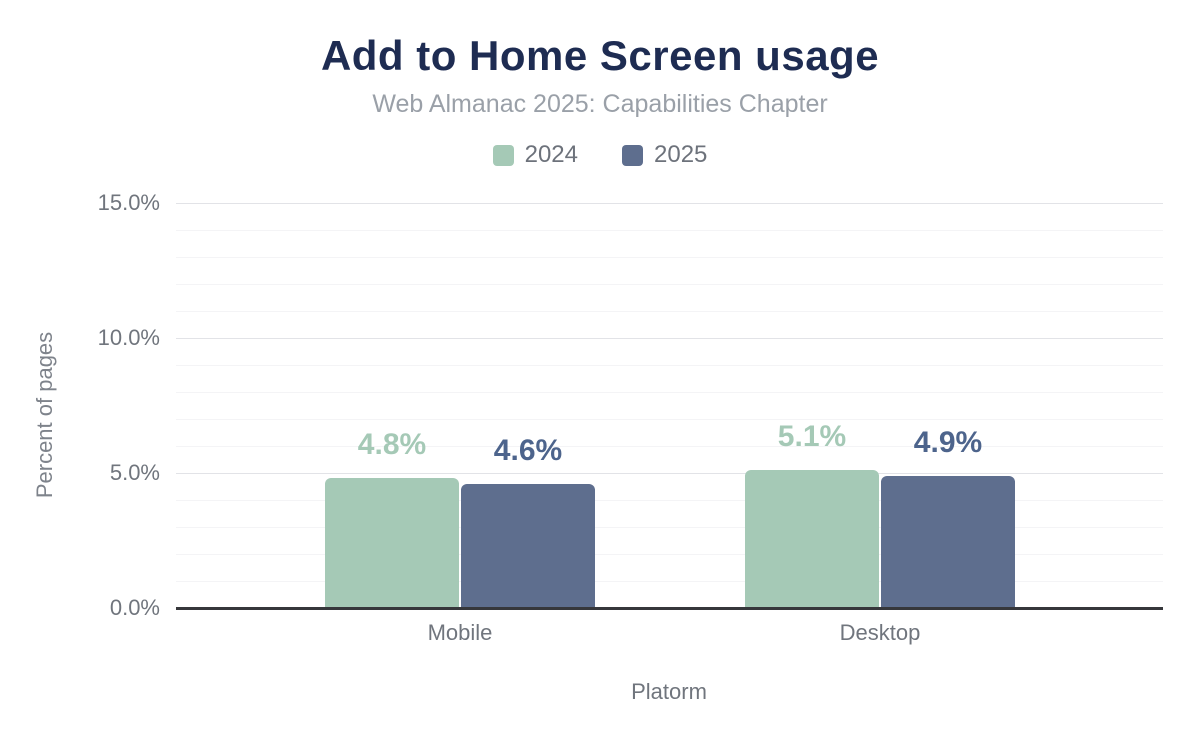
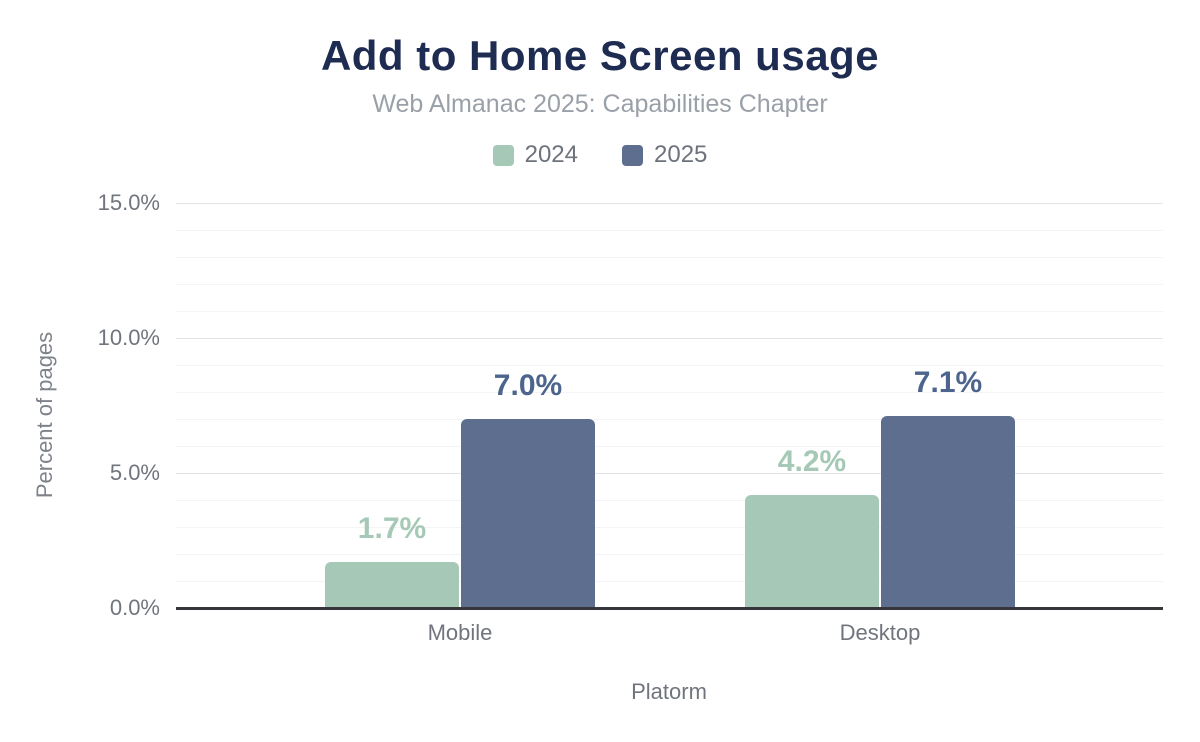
2024/Mobile: 4.8% -> 1.7%
2025/Mobile: 4.6% -> 7.0%
2024/Desktop: 5.1% -> 4.2%
2025/Desktop: 4.9% -> 7.1%
